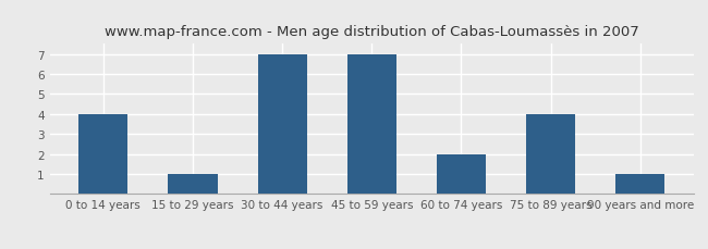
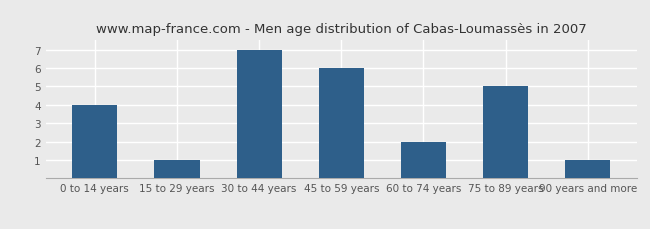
45 to 59 years: 7 -> 6
75 to 89 years: 4 -> 5
